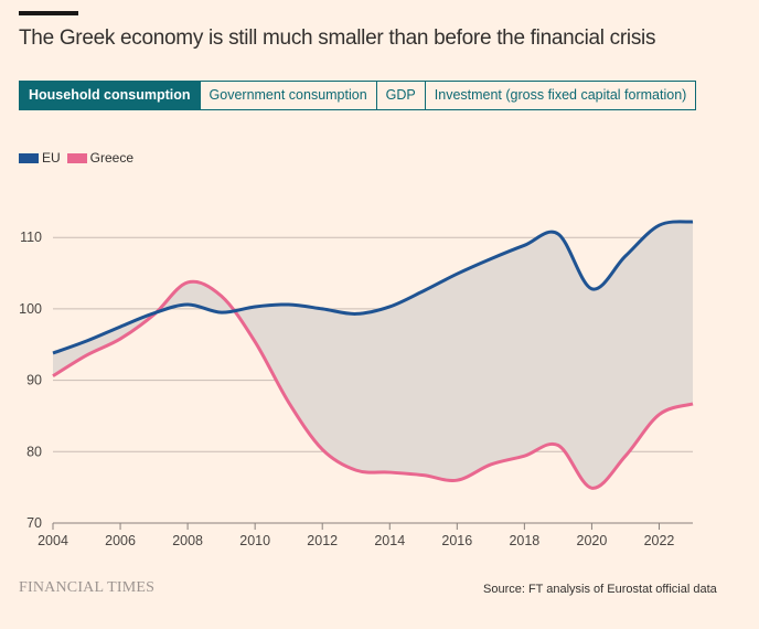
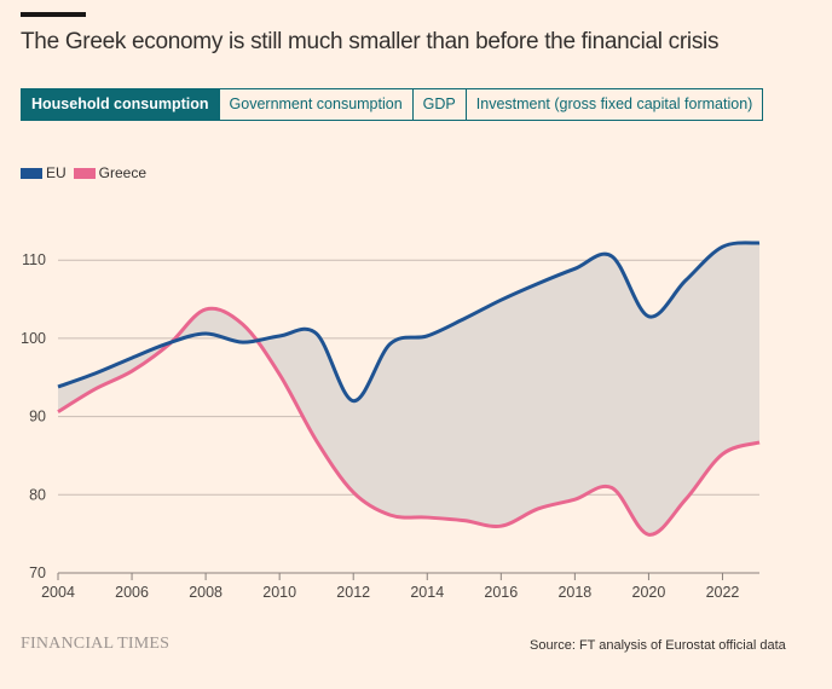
EU/2012: 100 -> 92
